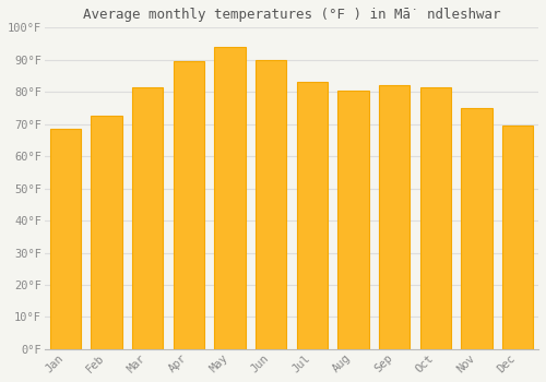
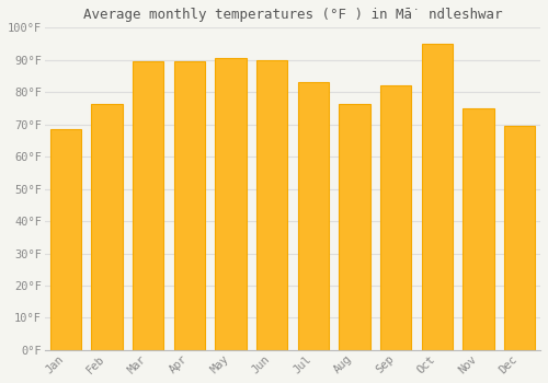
Feb: 72.5°F -> 76.5°F
Mar: 81.5°F -> 89.5°F
May: 94.0°F -> 90.5°F
Aug: 80.5°F -> 76.5°F
Oct: 81.5°F -> 95.0°F
